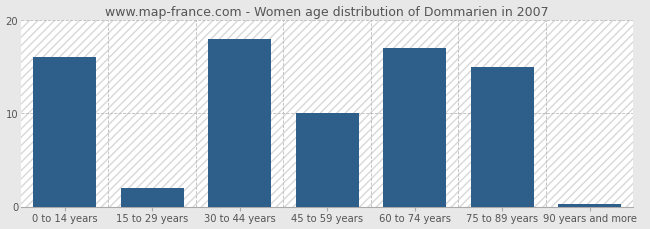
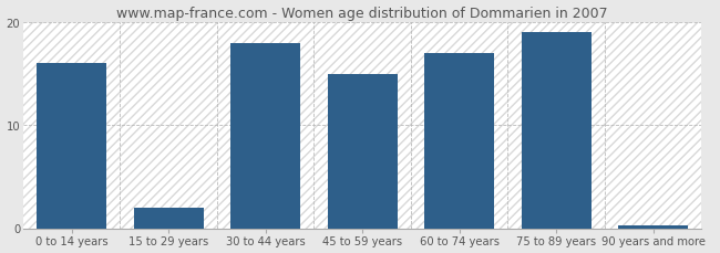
45 to 59 years: 10.0 -> 15.0
75 to 89 years: 15.0 -> 19.0
